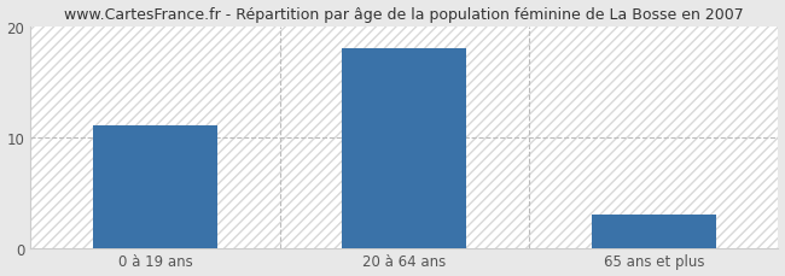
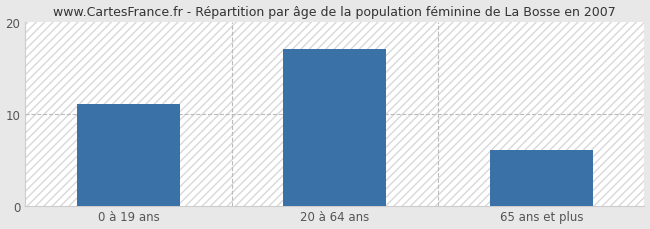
20 à 64 ans: 18 -> 17
65 ans et plus: 3 -> 6
